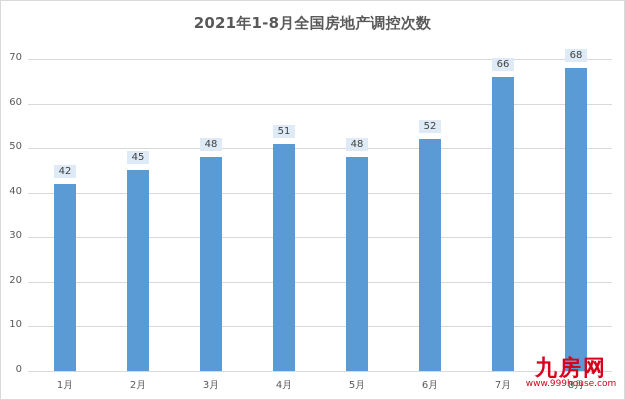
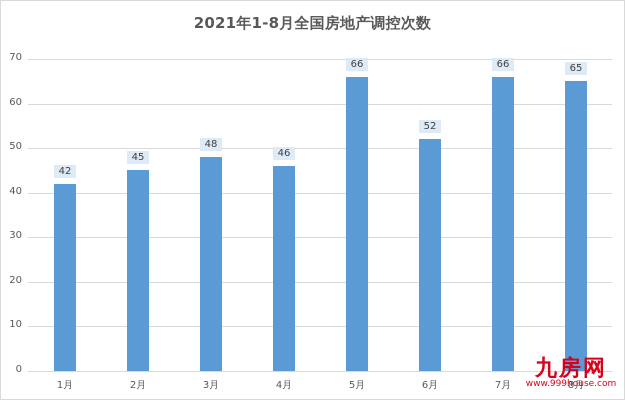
4月: 51 -> 46
5月: 48 -> 66
8月: 68 -> 65
